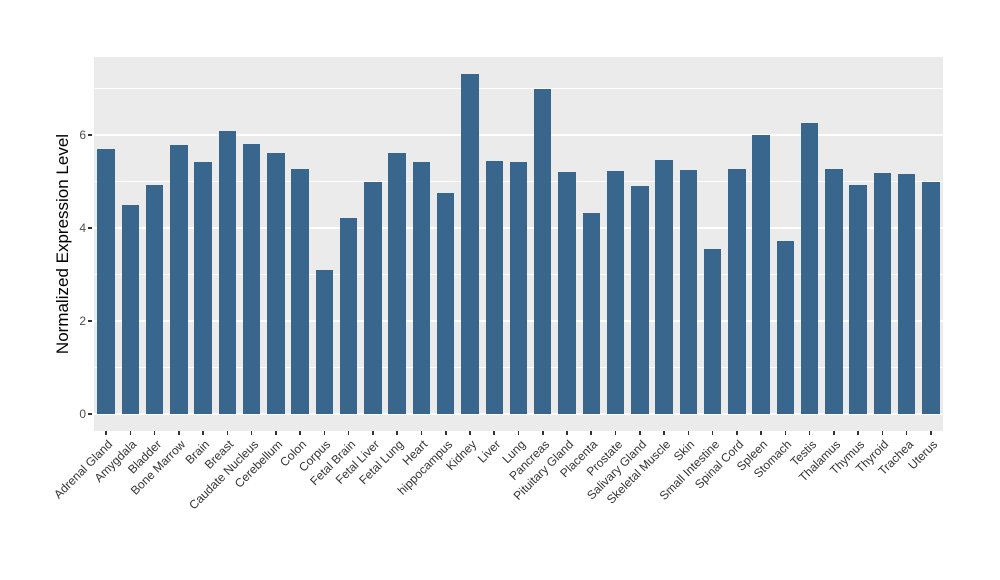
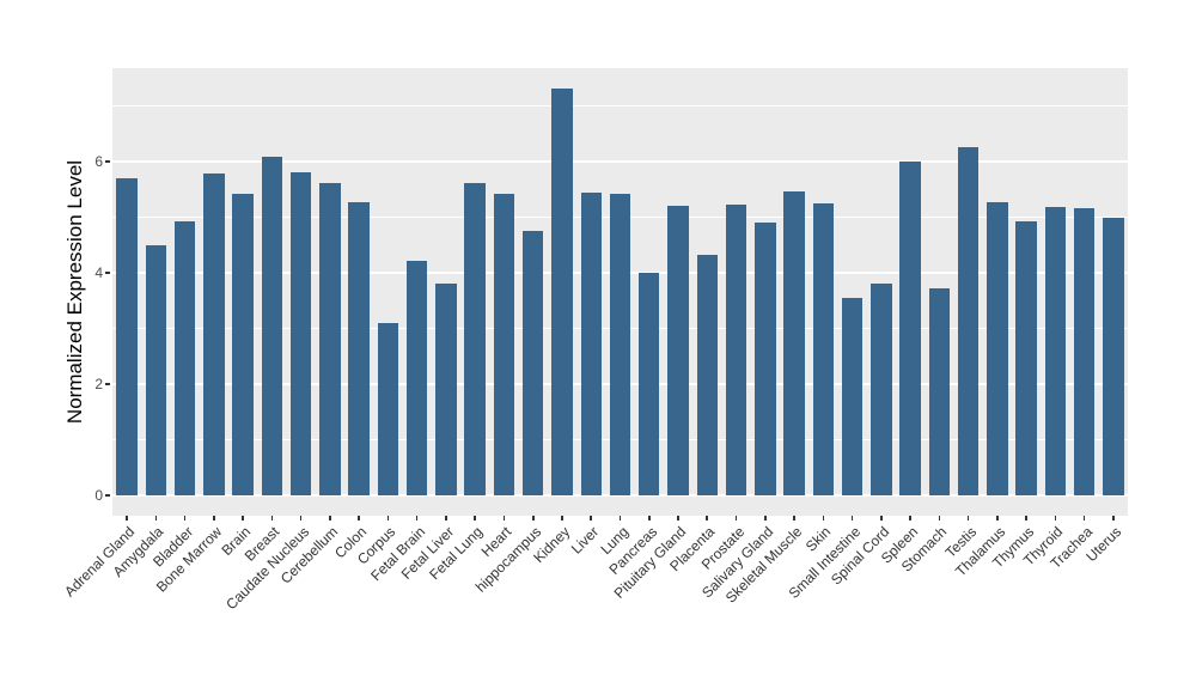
Fetal Liver: 5.0 -> 3.8
Pancreas: 7.0 -> 4.0
Spinal Cord: 5.3 -> 3.8
